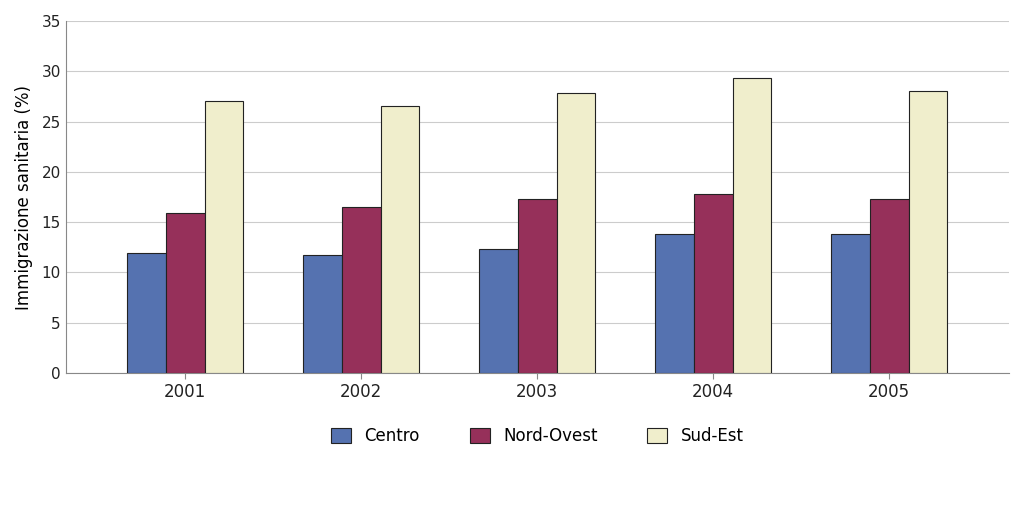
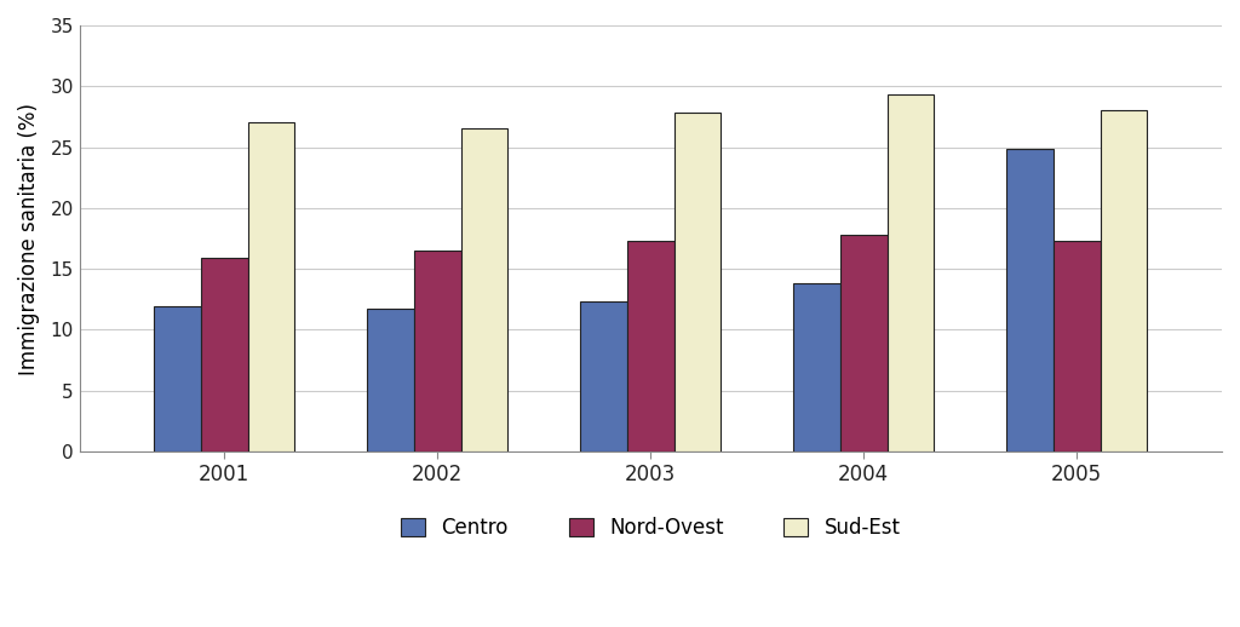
Centro/2005: 13.8 -> 24.9
